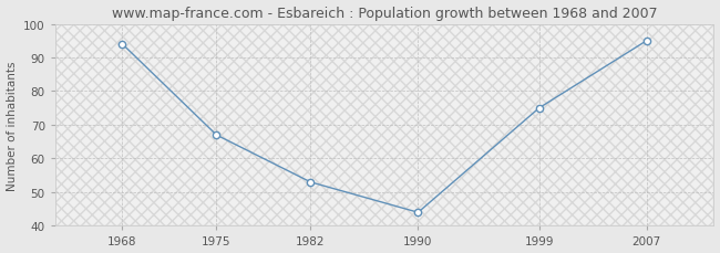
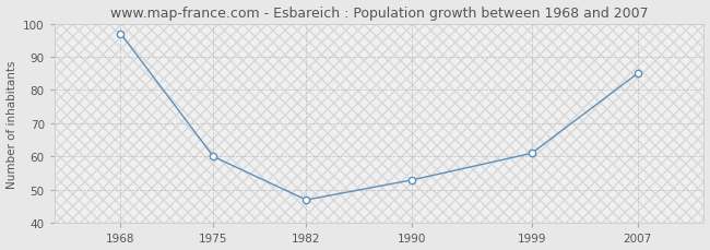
1968: 94 -> 97
1975: 67 -> 60
1982: 53 -> 47
1990: 44 -> 53
1999: 75 -> 61
2007: 95 -> 85
